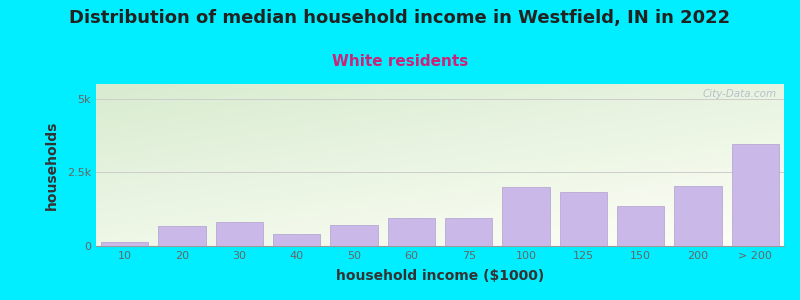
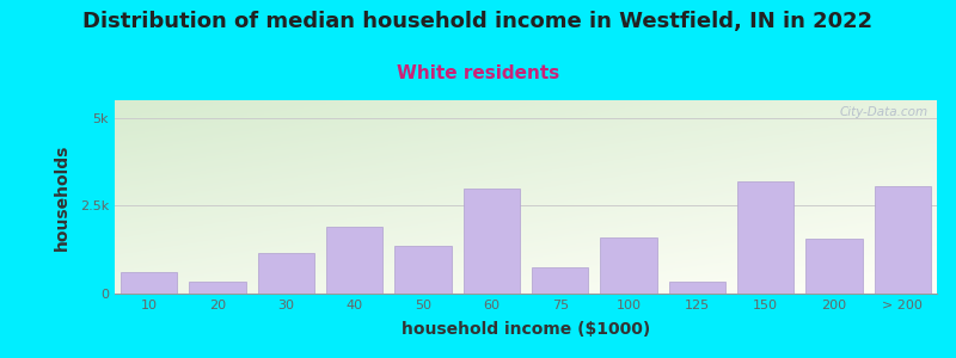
10: 0.12k -> 0.60k
20: 0.68k -> 0.35k
30: 0.82k -> 1.15k
40: 0.42k -> 1.90k
50: 0.70k -> 1.35k
60: 0.95k -> 3.00k
75: 0.94k -> 0.75k
100: 2.00k -> 1.60k
125: 1.82k -> 0.35k
150: 1.35k -> 3.20k
200: 2.05k -> 1.55k
> 200: 3.45k -> 3.05k
